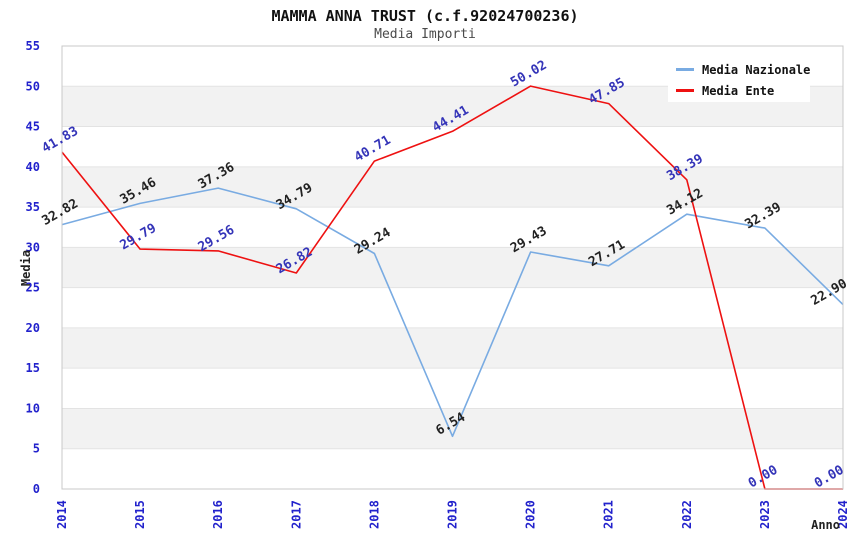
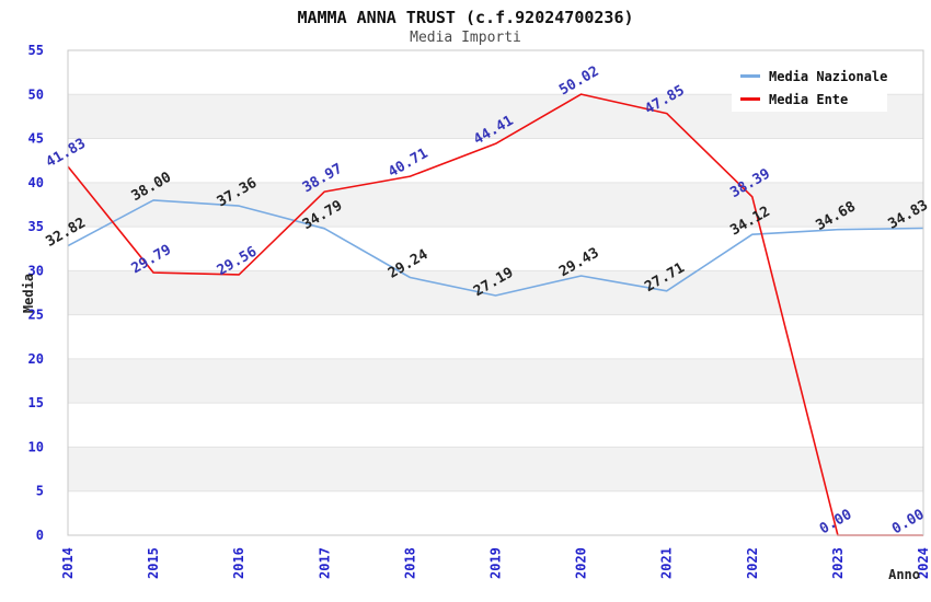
Media Nazionale/2015: 35.46 -> 38.00
Media Ente/2017: 26.82 -> 38.97
Media Nazionale/2019: 6.54 -> 27.19
Media Nazionale/2023: 32.39 -> 34.68
Media Nazionale/2024: 22.90 -> 34.83
